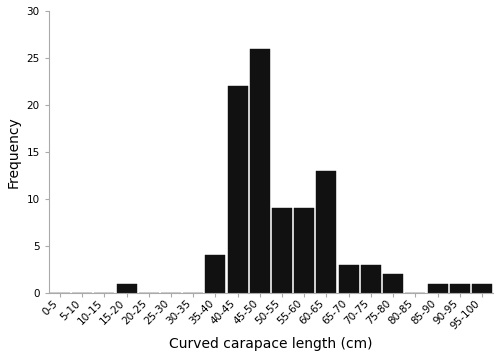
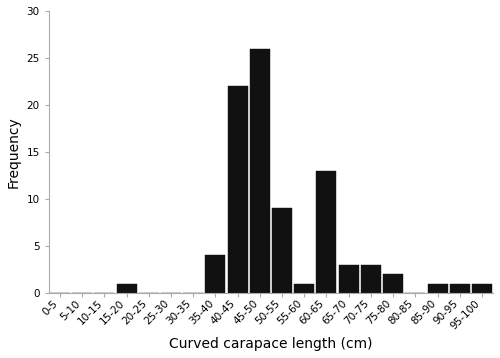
55-60: 9 -> 1
